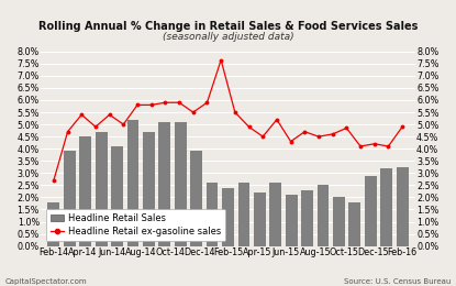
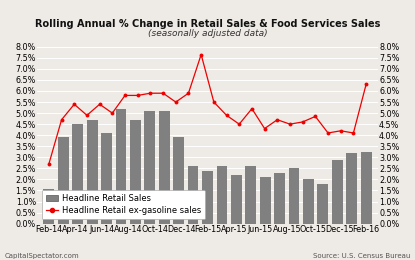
Headline Retail Sales/Feb-14: 1.80% -> 1.55%
Headline Retail ex-gasoline sales/Feb-16: 4.90% -> 6.30%
